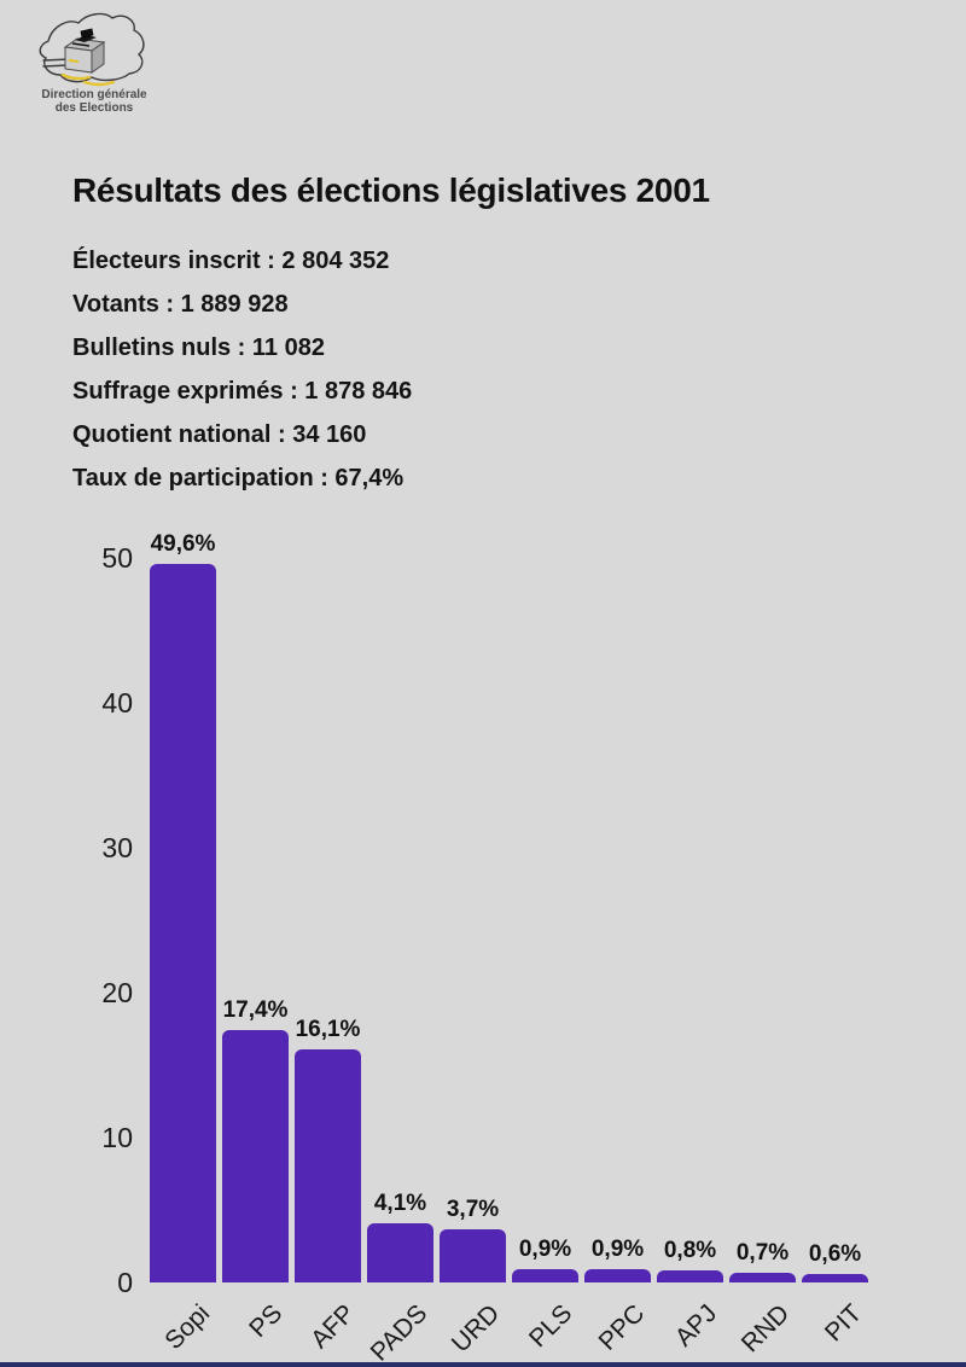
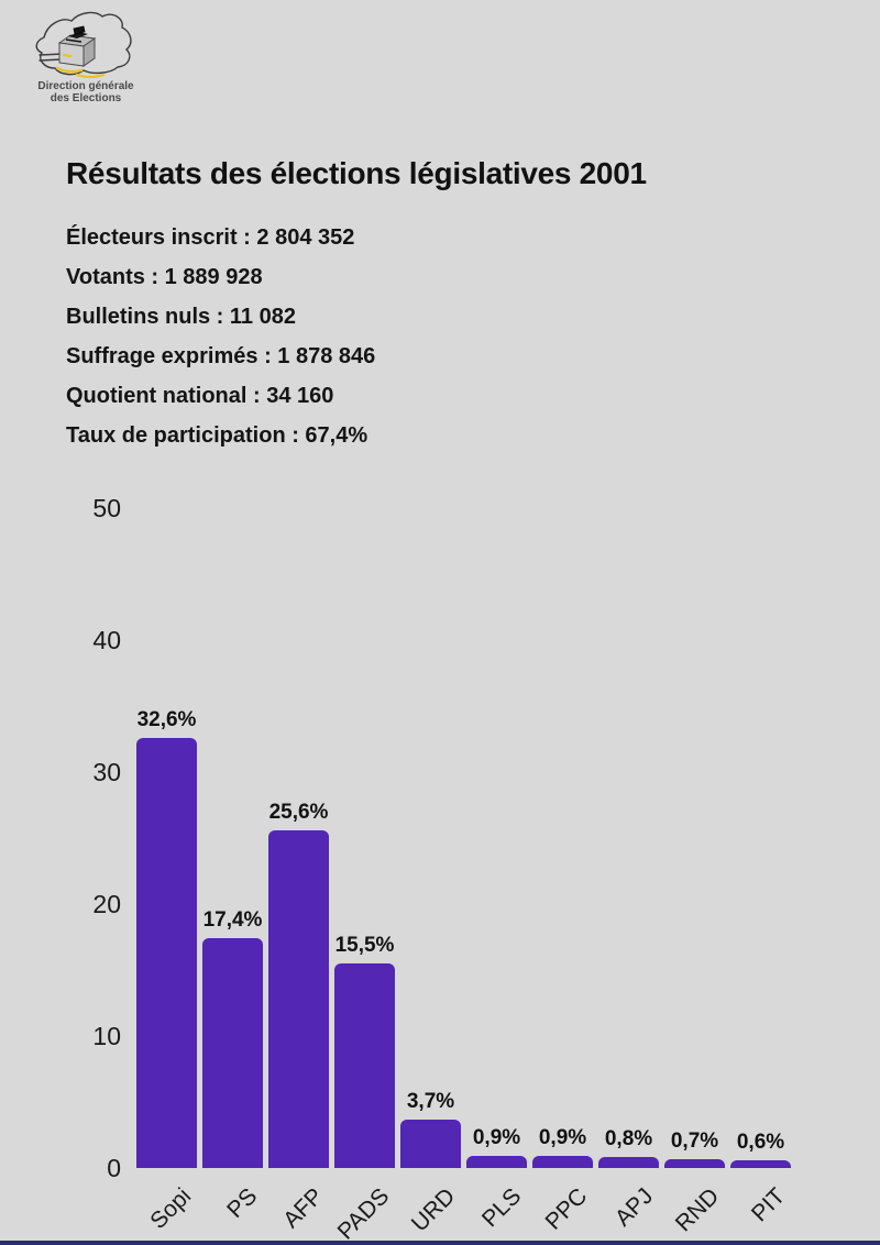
Sopi: 49,6% -> 32,6%
AFP: 16,1% -> 25,6%
PADS: 4,1% -> 15,5%
